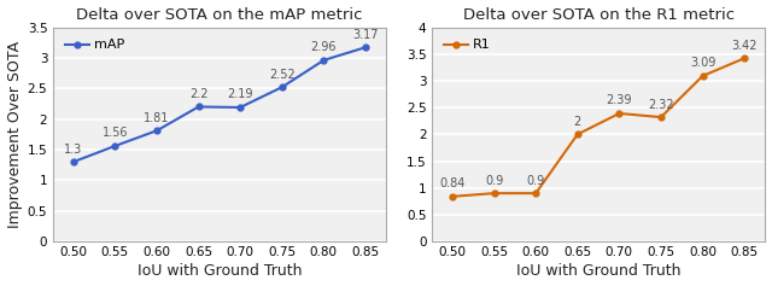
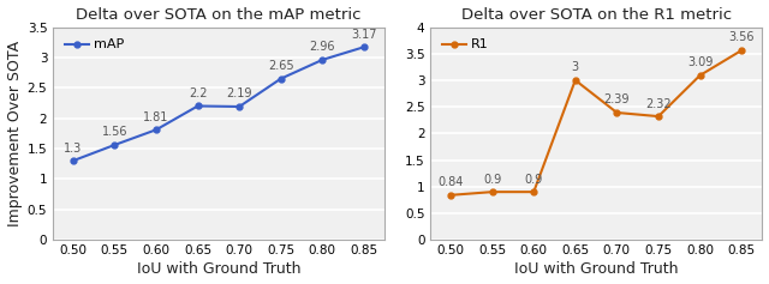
Delta over SOTA on the mAP metric/0.75: 2.52 -> 2.65
Delta over SOTA on the R1 metric/0.65: 2 -> 3
Delta over SOTA on the R1 metric/0.85: 3.42 -> 3.56
